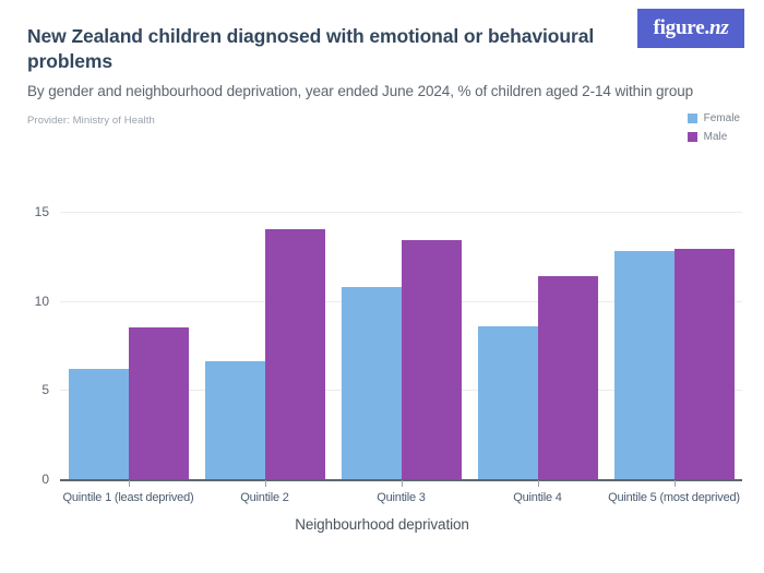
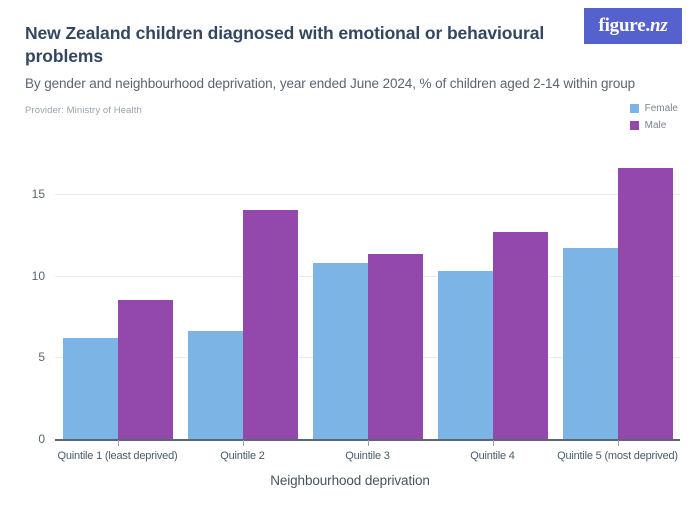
Male/Quintile 3: 13.4 -> 11.3
Female/Quintile 4: 8.6 -> 10.3
Male/Quintile 4: 11.4 -> 12.7
Female/Quintile 5 (most deprived): 12.8 -> 11.7
Male/Quintile 5 (most deprived): 12.9 -> 16.6
